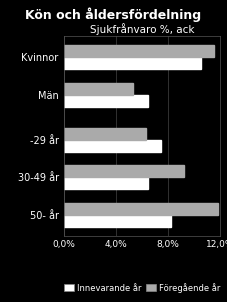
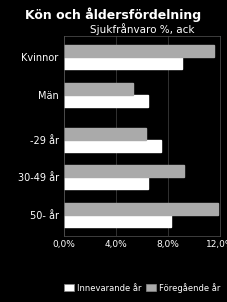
Innevarande år/Kvinnor: 10,5% -> 9,1%
